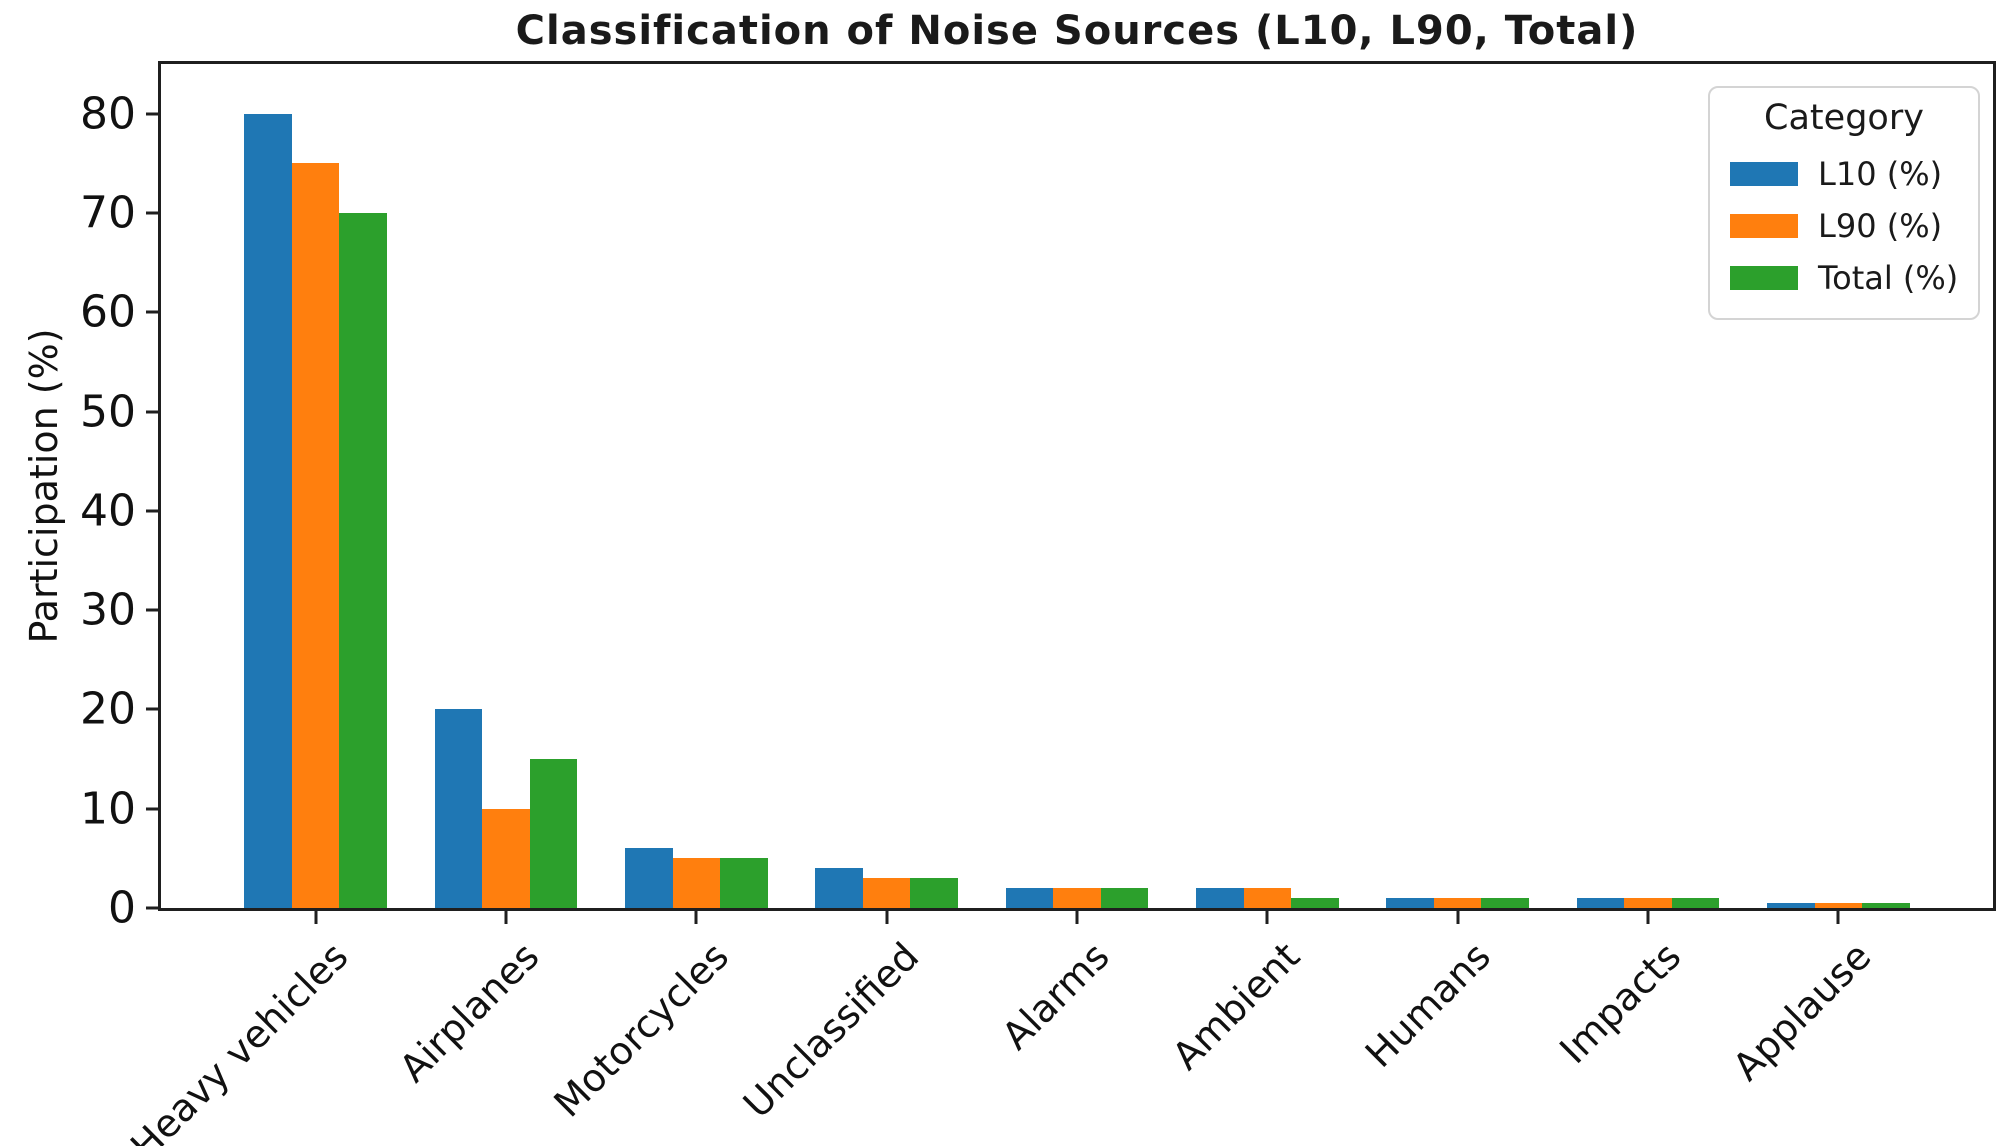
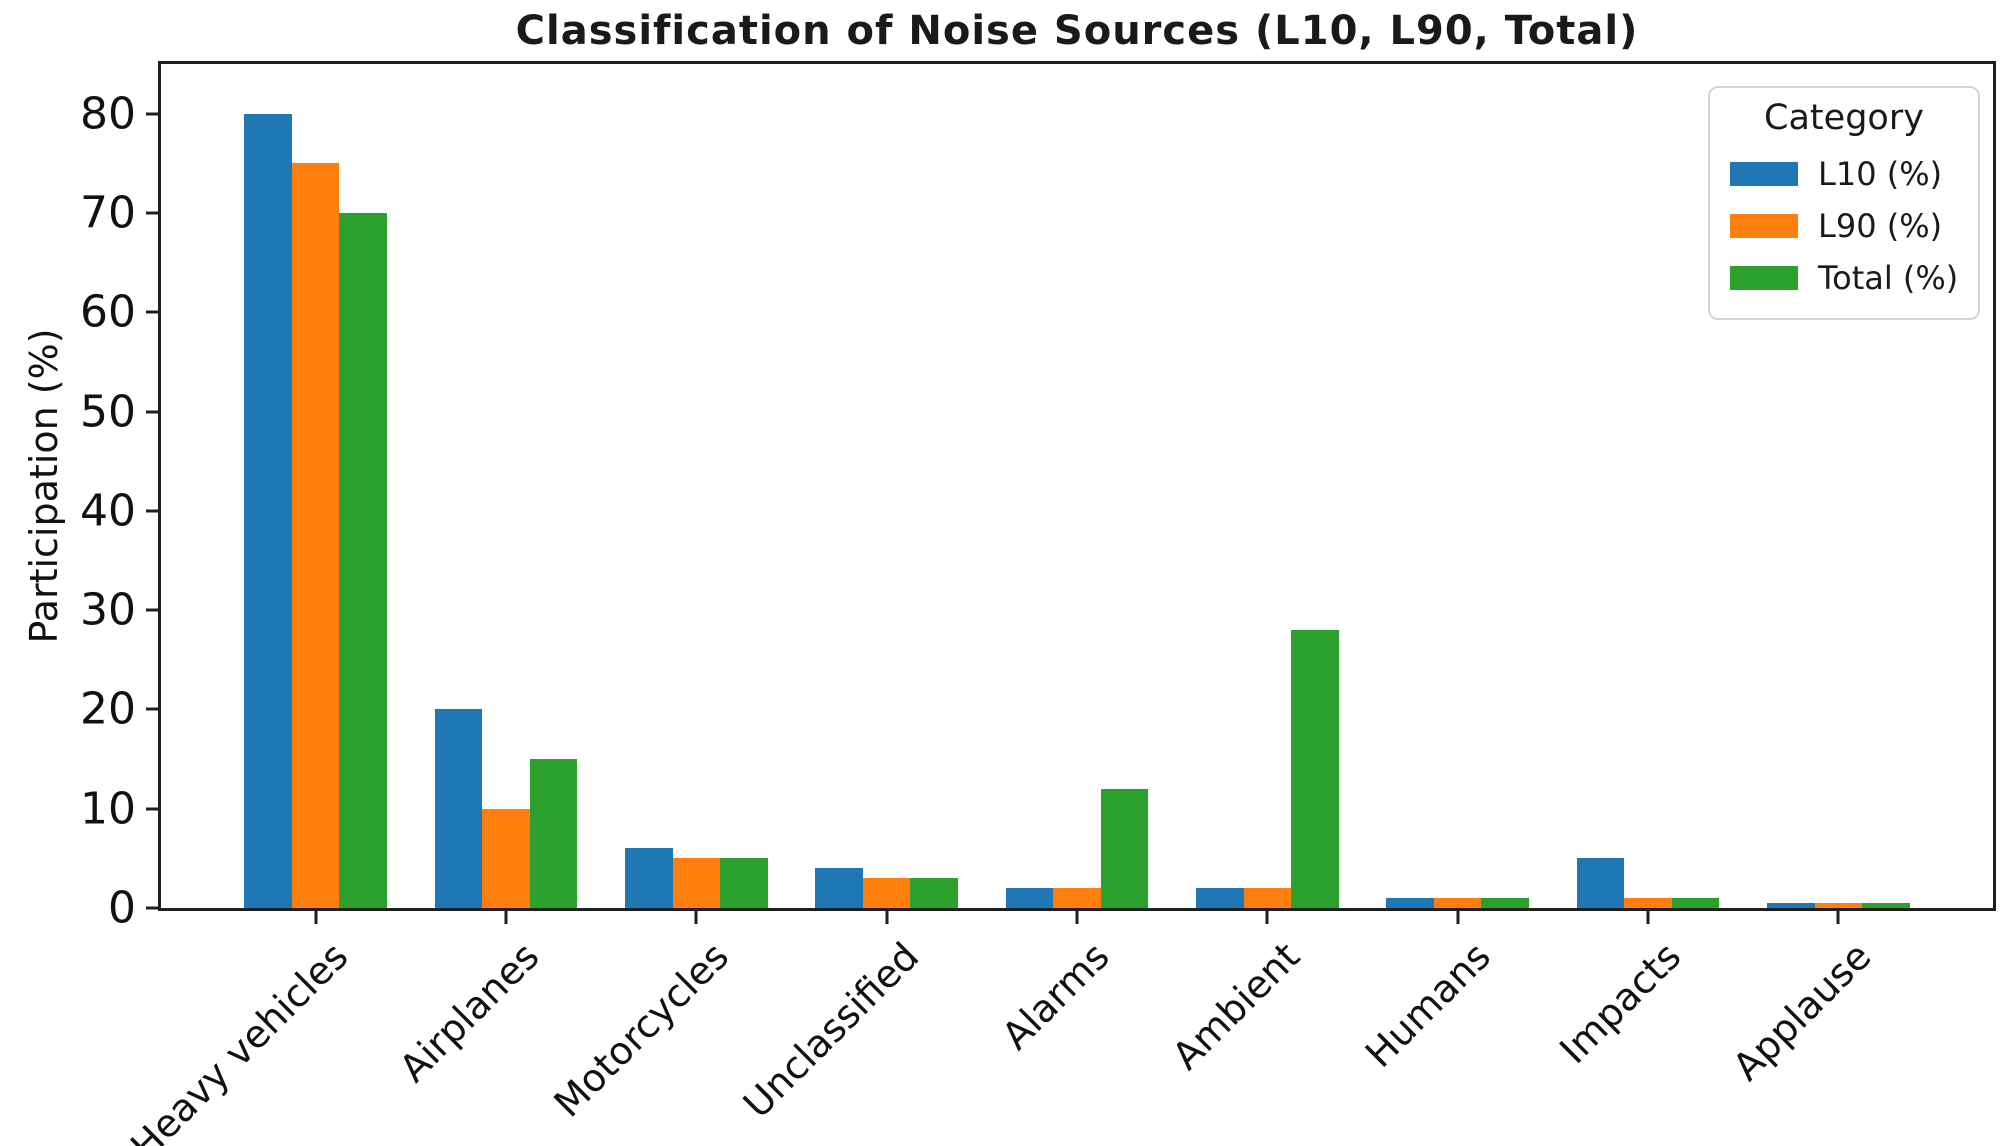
Total (%)/Alarms: 2 -> 12
Total (%)/Ambient: 1 -> 28
L10 (%)/Impacts: 1 -> 5
